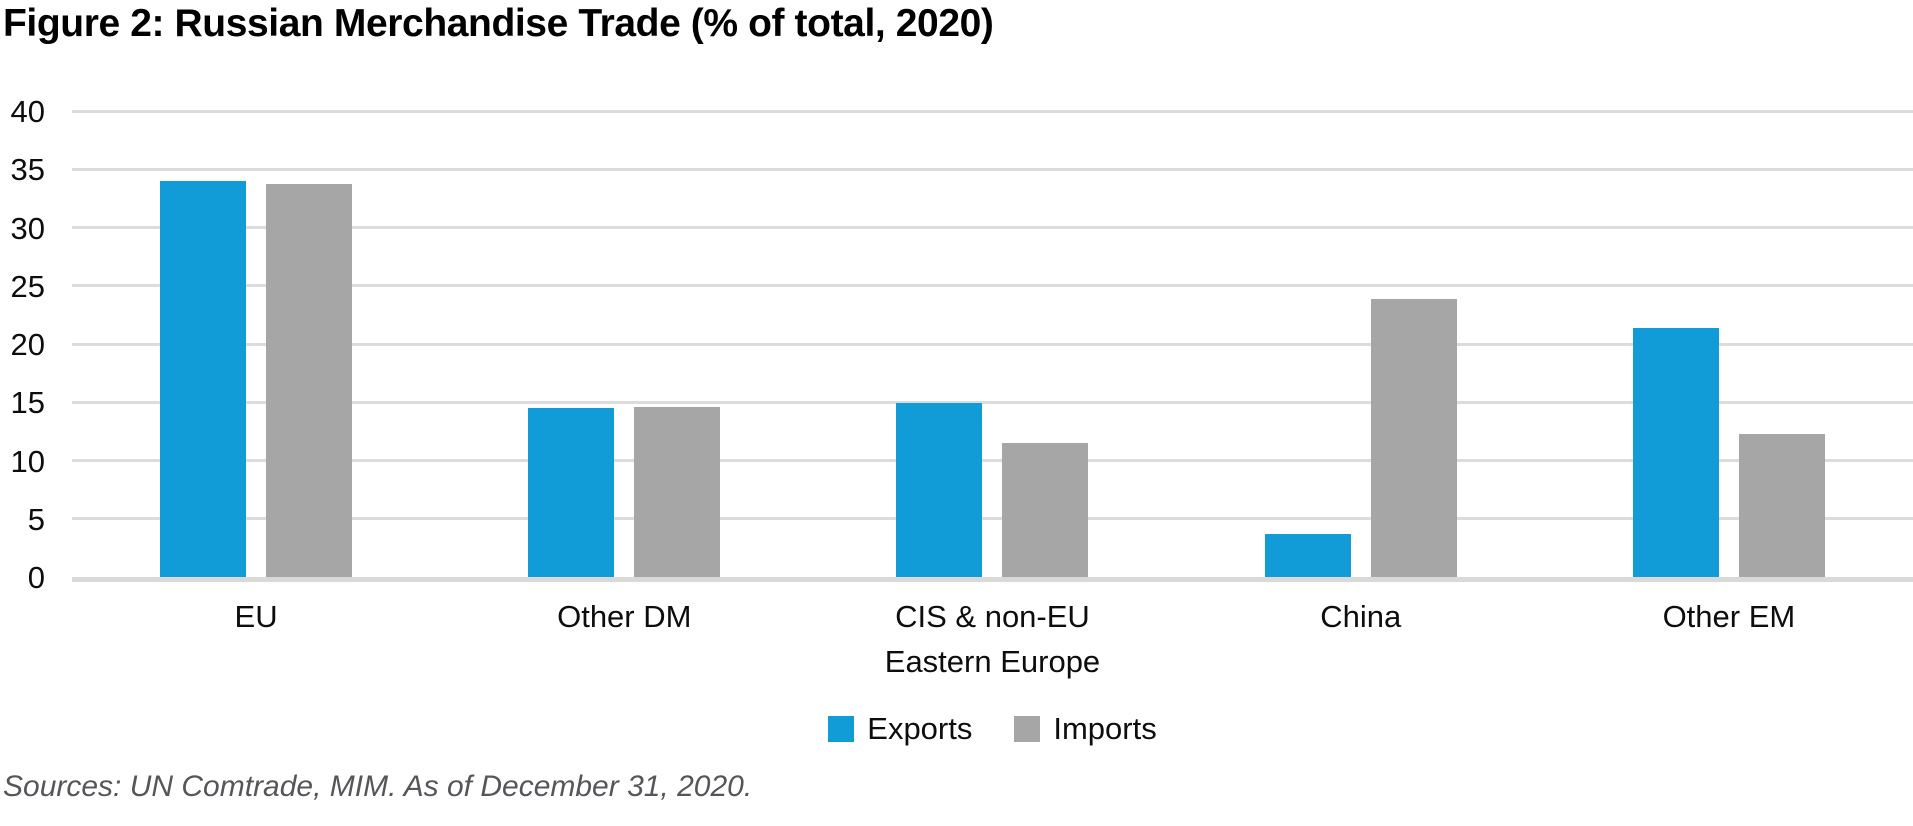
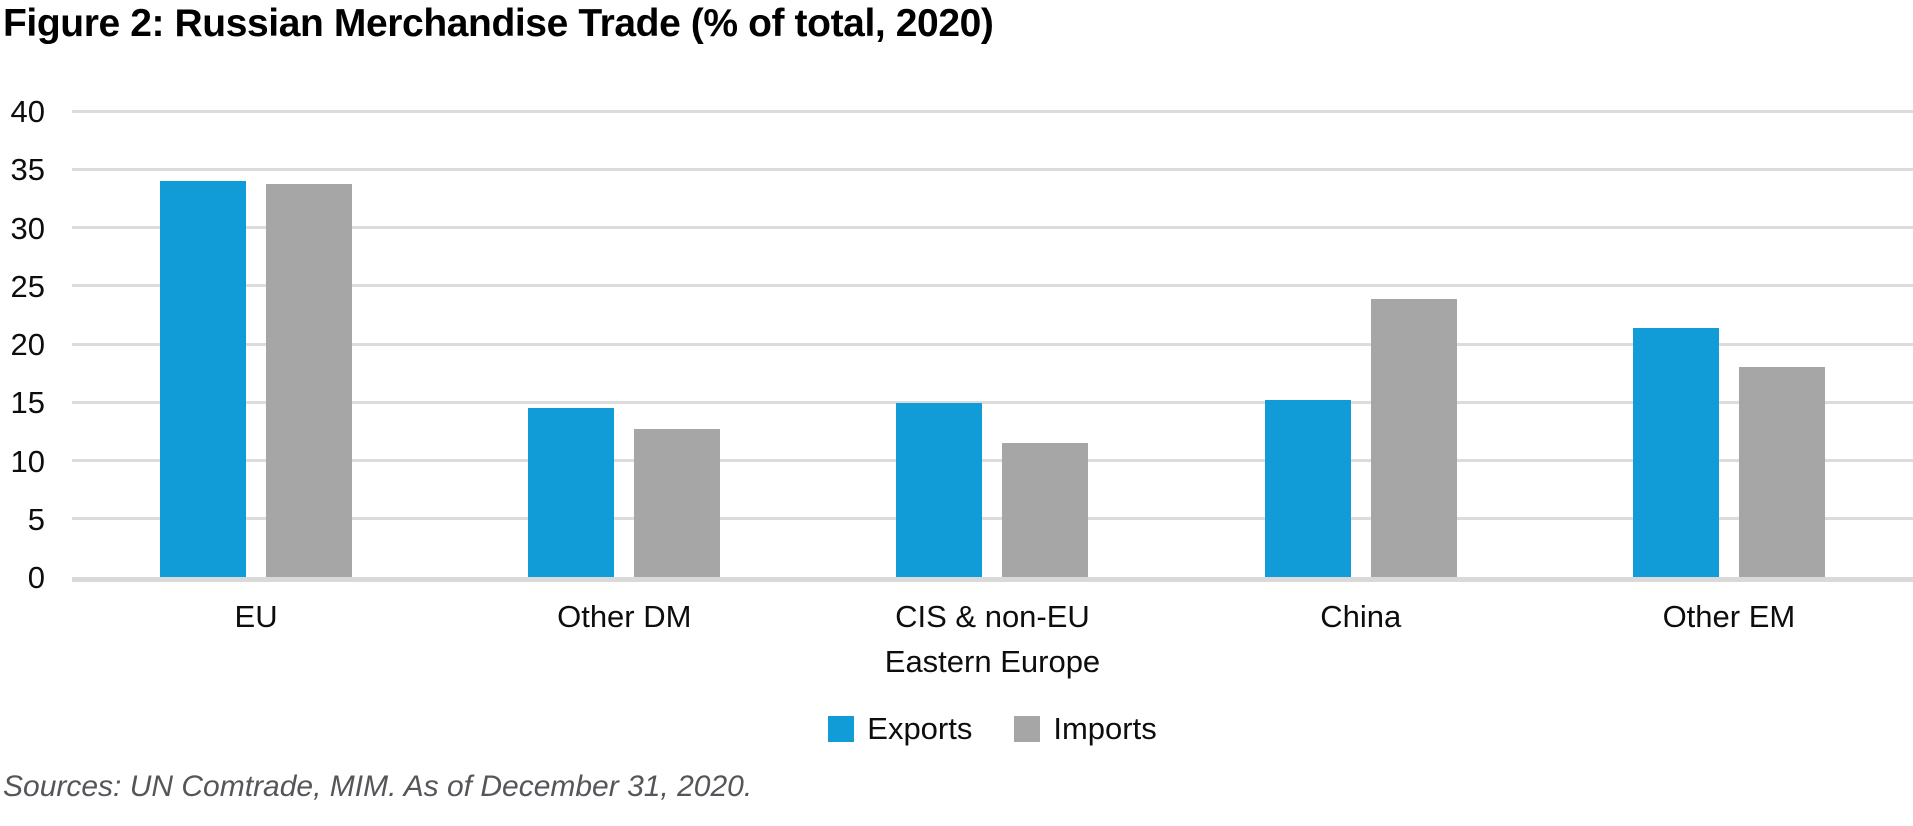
Imports/Other DM: 14.6 -> 12.7
Exports/China: 3.7 -> 15.2
Imports/Other EM: 12.3 -> 18.0
